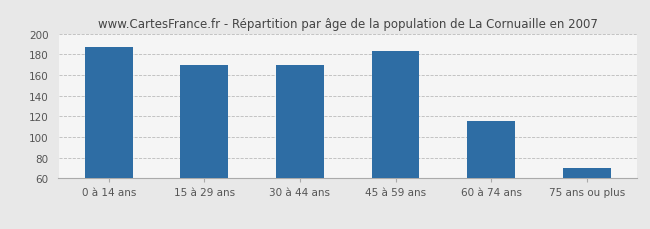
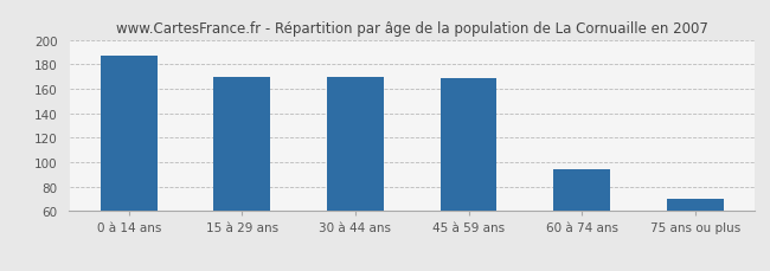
45 à 59 ans: 183 -> 169
60 à 74 ans: 115 -> 94
